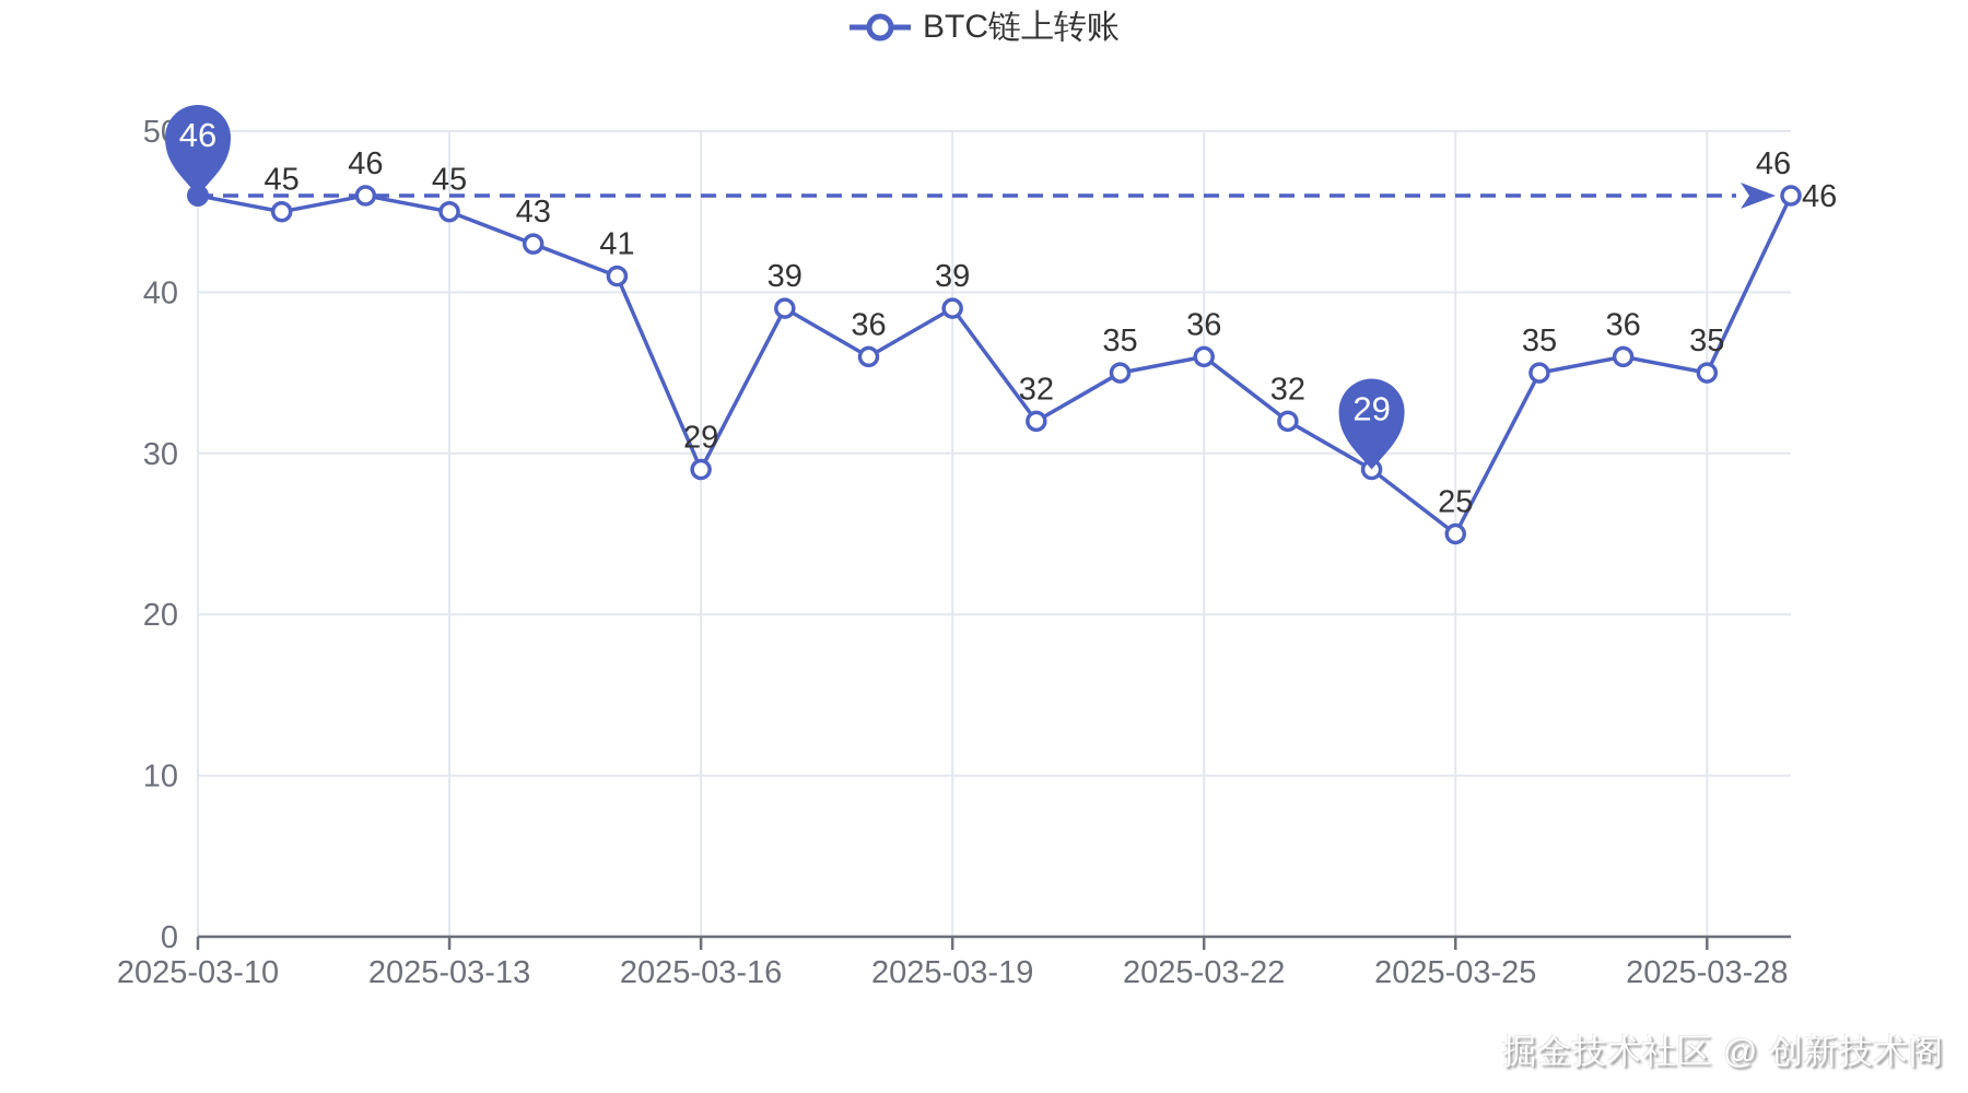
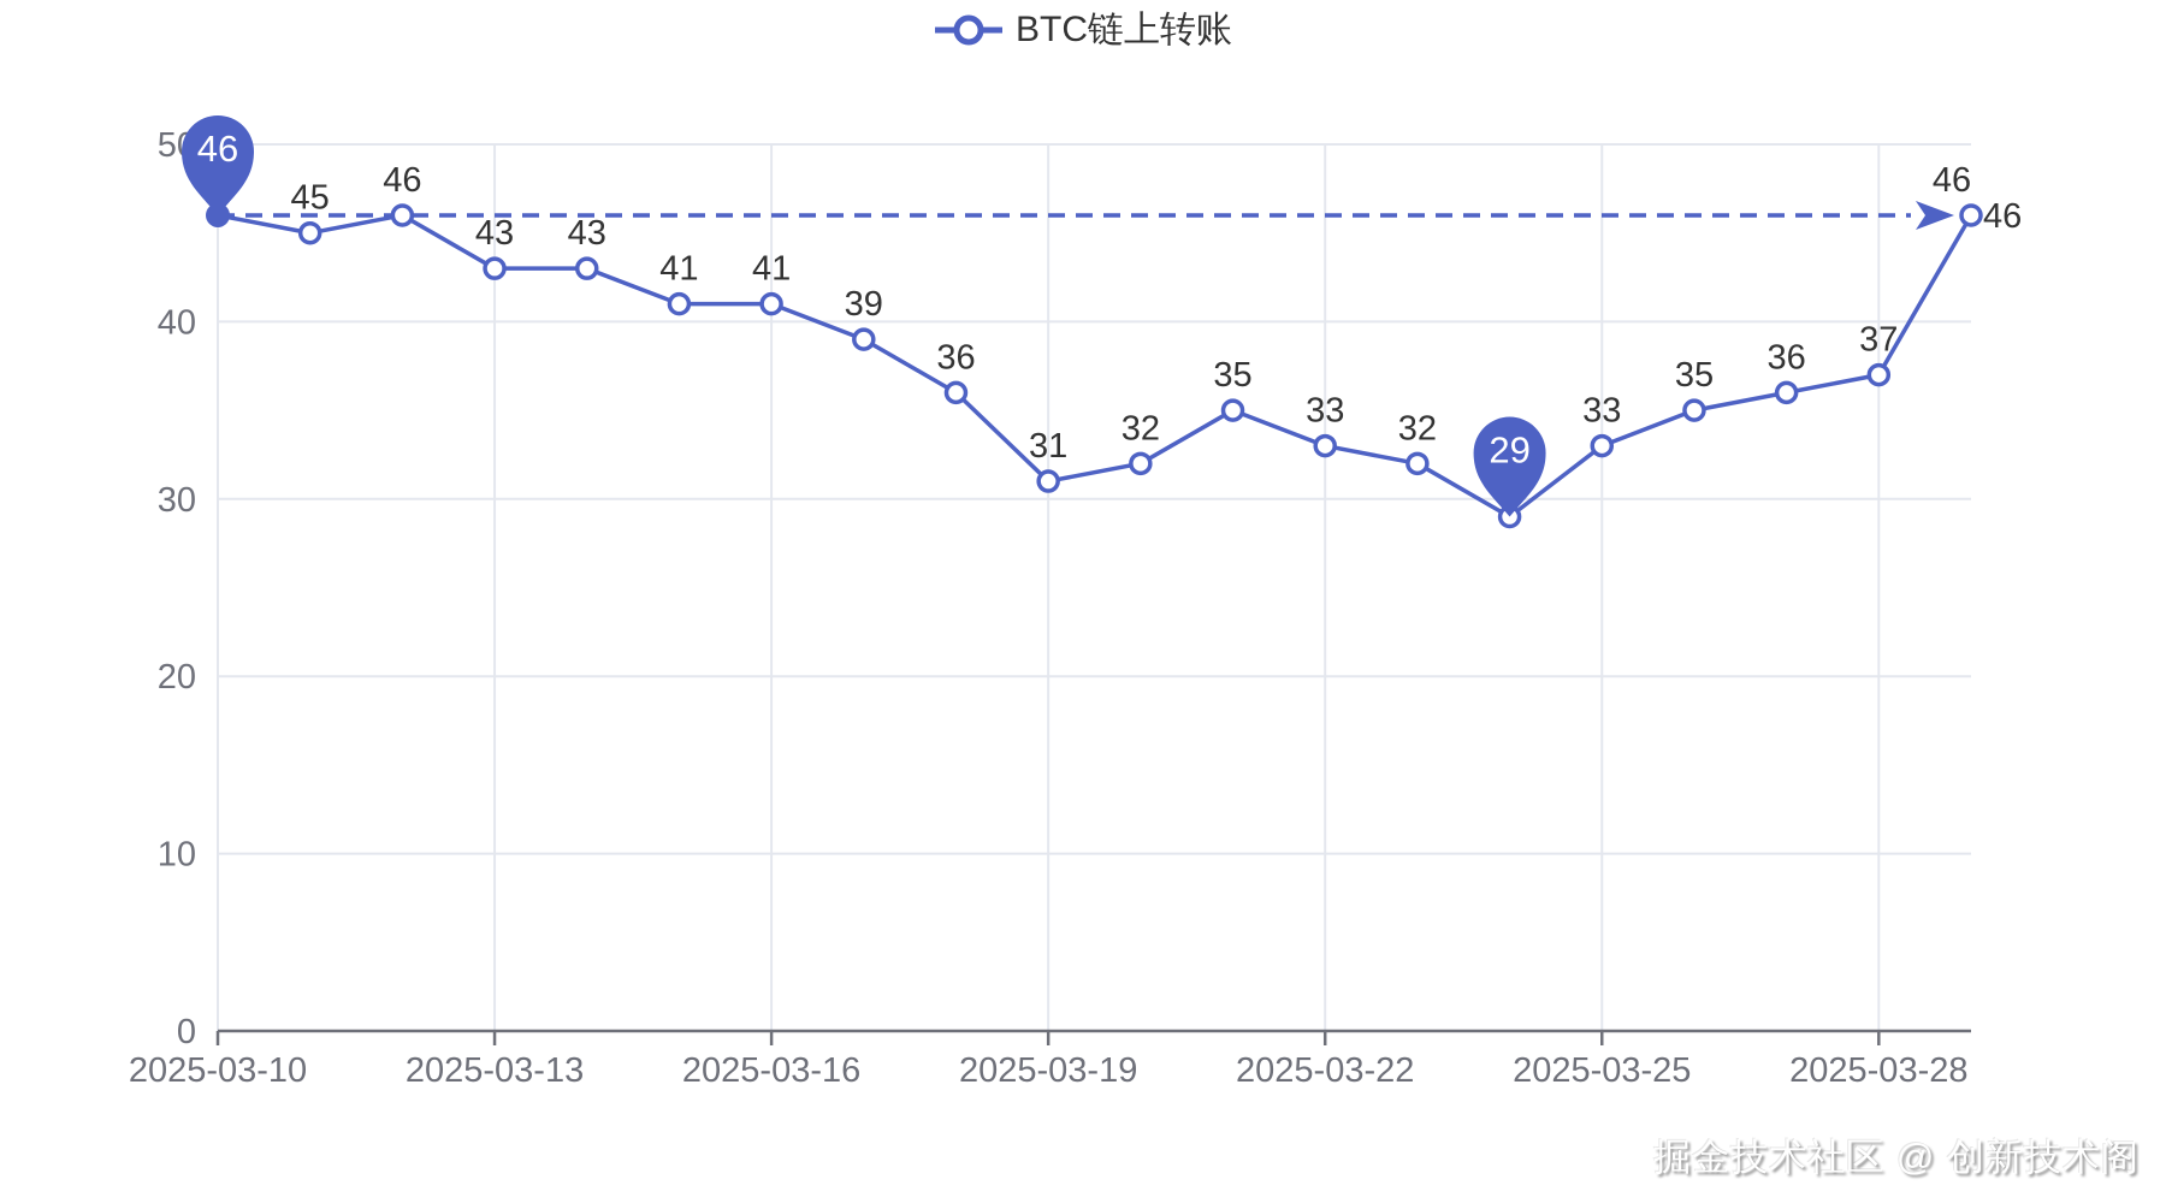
2025-03-13: 45 -> 43
2025-03-16: 29 -> 41
2025-03-19: 39 -> 31
2025-03-22: 36 -> 33
2025-03-25: 25 -> 33
2025-03-28: 35 -> 37
